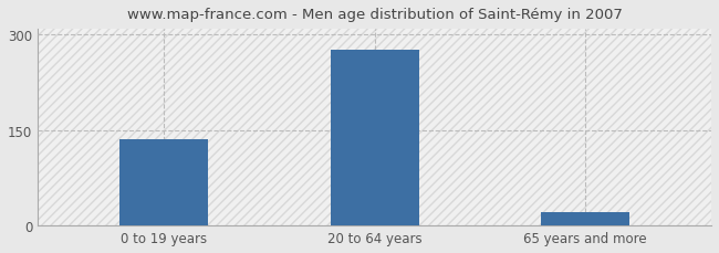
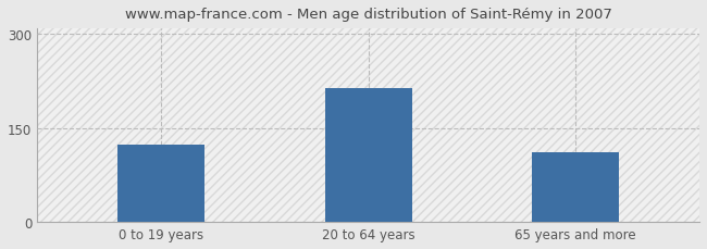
0 to 19 years: 136 -> 124
20 to 64 years: 277 -> 214
65 years and more: 22 -> 112
